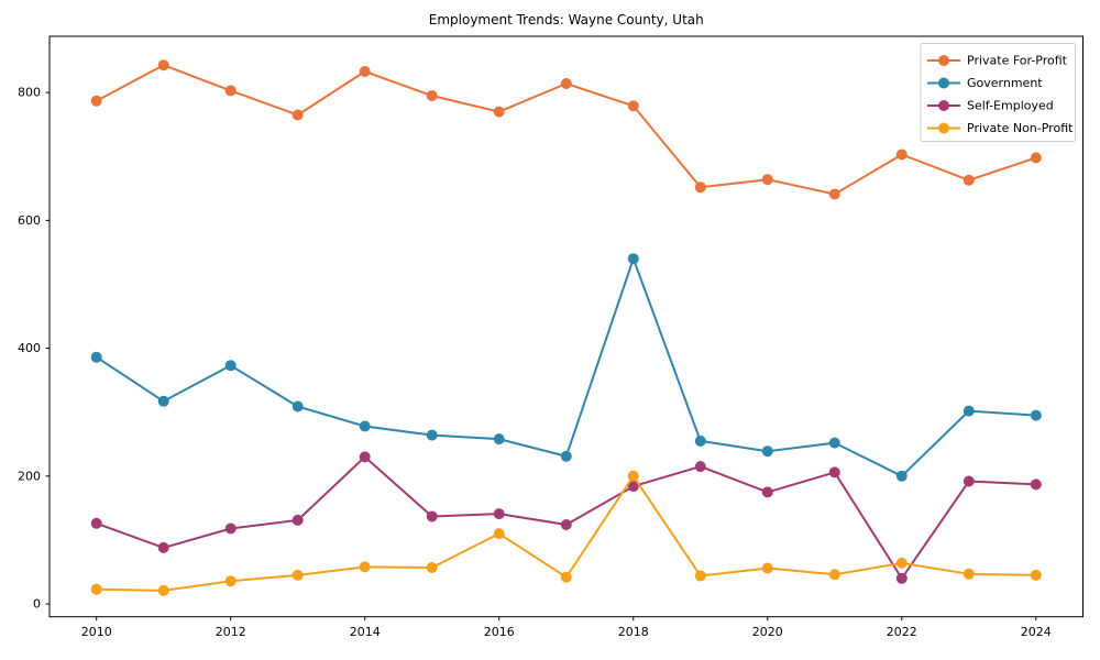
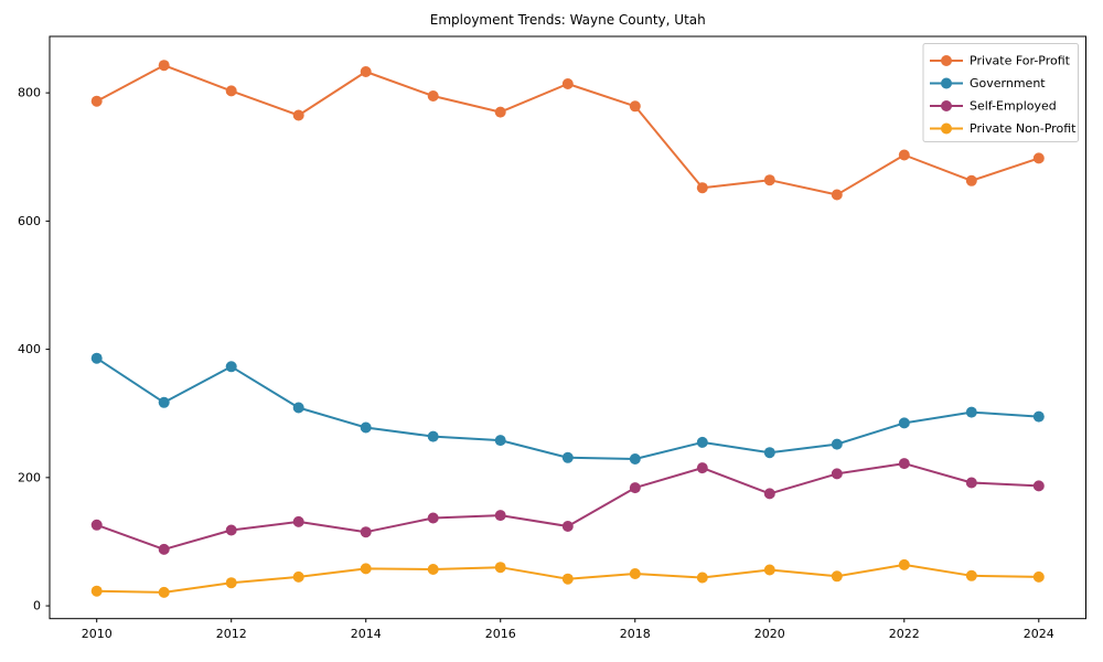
Self-Employed/2014: 230 -> 120
Private Non-Profit/2016: 110 -> 60
Government/2018: 540 -> 230
Private Non-Profit/2018: 200 -> 50
Government/2022: 200 -> 280
Self-Employed/2022: 40 -> 220
